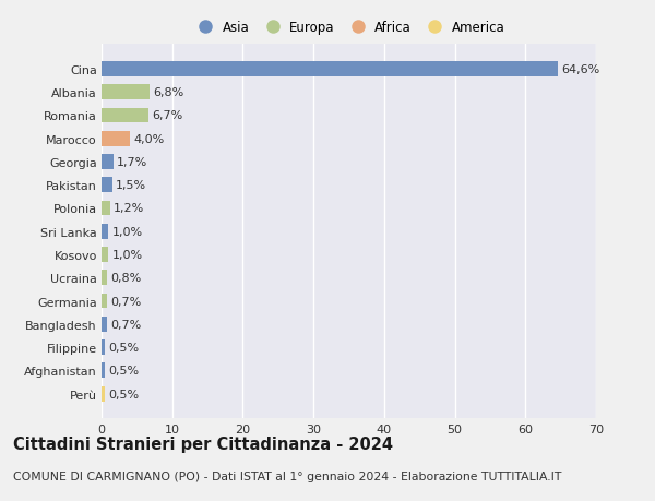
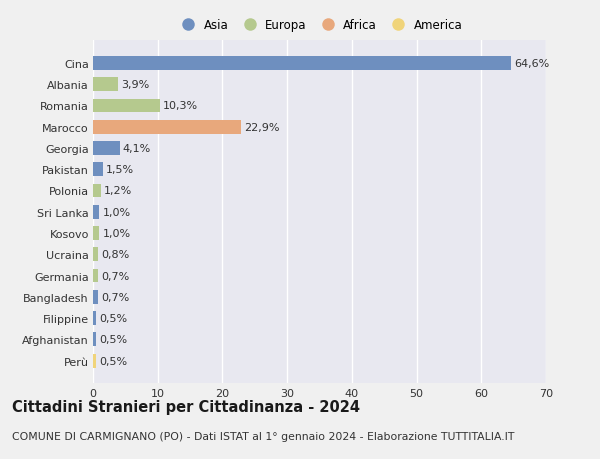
Albania: 6,8% -> 3,9%
Romania: 6,7% -> 10,3%
Marocco: 4,0% -> 22,9%
Georgia: 1,7% -> 4,1%
